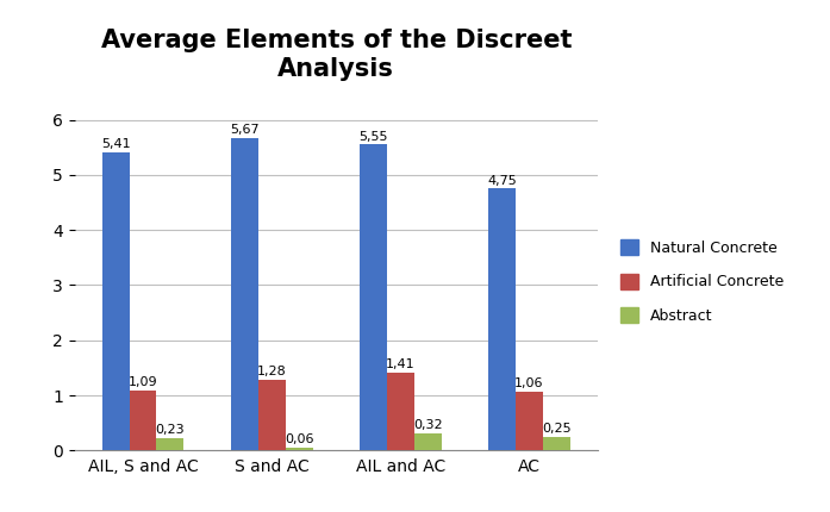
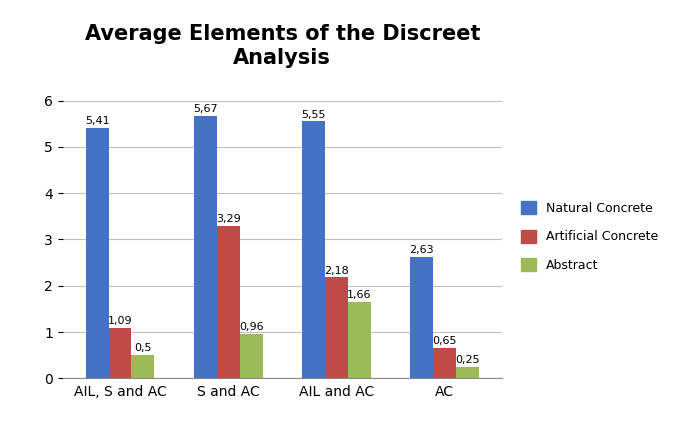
Abstract/AIL, S and AC: 0,23 -> 0,5
Artificial Concrete/S and AC: 1,28 -> 3,29
Abstract/S and AC: 0,06 -> 0,96
Artificial Concrete/AIL and AC: 1,41 -> 2,18
Abstract/AIL and AC: 0,32 -> 1,66
Natural Concrete/AC: 4,75 -> 2,63
Artificial Concrete/AC: 1,06 -> 0,65
